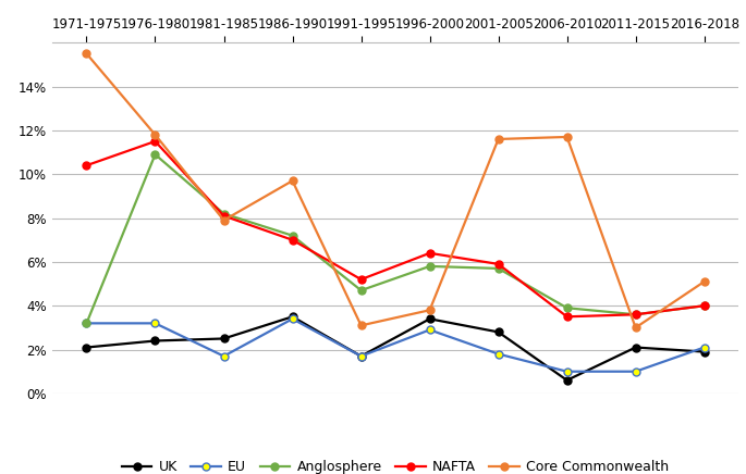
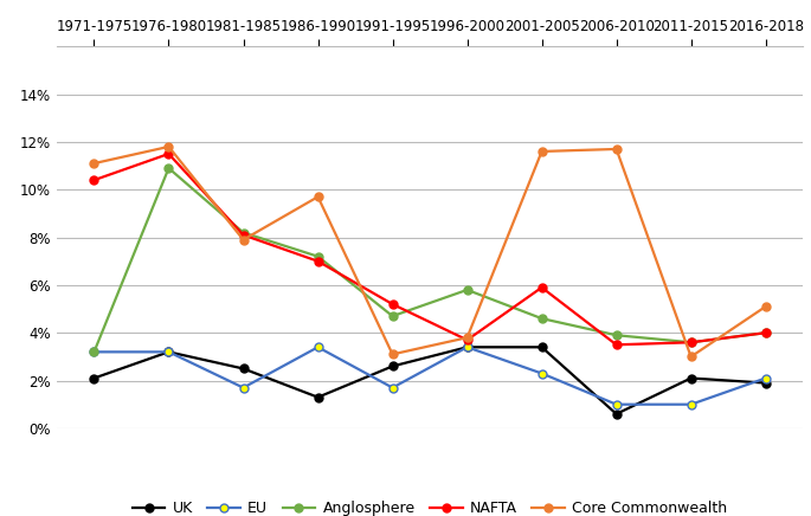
Core Commonwealth/1971-1975: 15.5% -> 11.1%
UK/1976-1980: 2.4% -> 3.2%
UK/1986-1990: 3.5% -> 1.3%
UK/1991-1995: 1.7% -> 2.6%
EU/1996-2000: 2.9% -> 3.4%
NAFTA/1996-2000: 6.4% -> 3.7%
UK/2001-2005: 2.8% -> 3.4%
EU/2001-2005: 1.8% -> 2.3%
Anglosphere/2001-2005: 5.7% -> 4.6%
